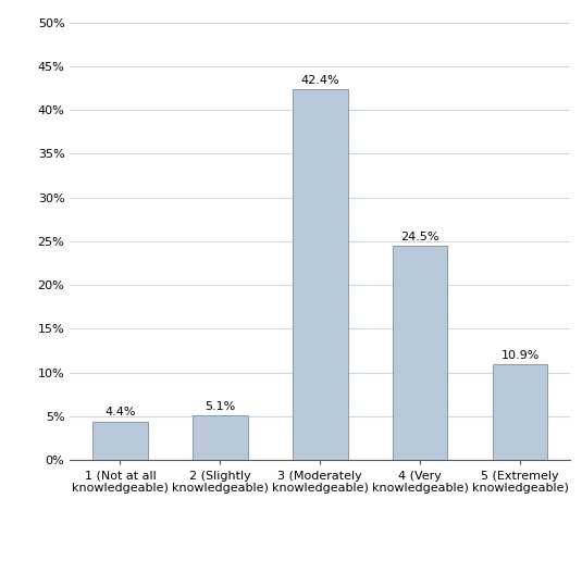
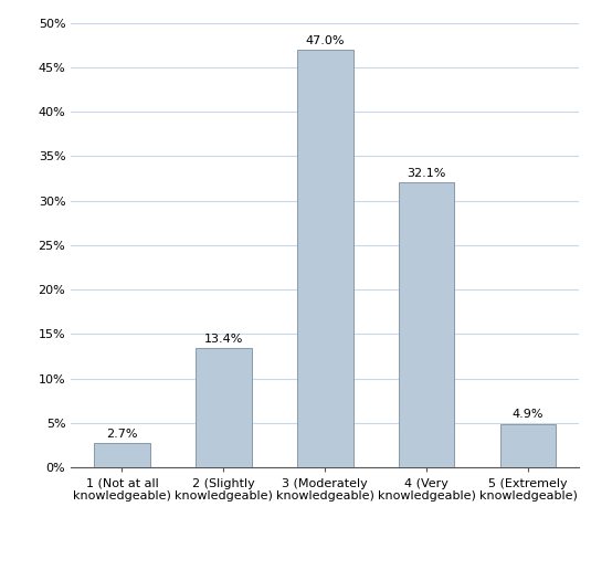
1 (Not at all knowledgeable): 4.4% -> 2.7%
2 (Slightly knowledgeable): 5.1% -> 13.4%
3 (Moderately knowledgeable): 42.4% -> 47.0%
4 (Very knowledgeable): 24.5% -> 32.1%
5 (Extremely knowledgeable): 10.9% -> 4.9%
